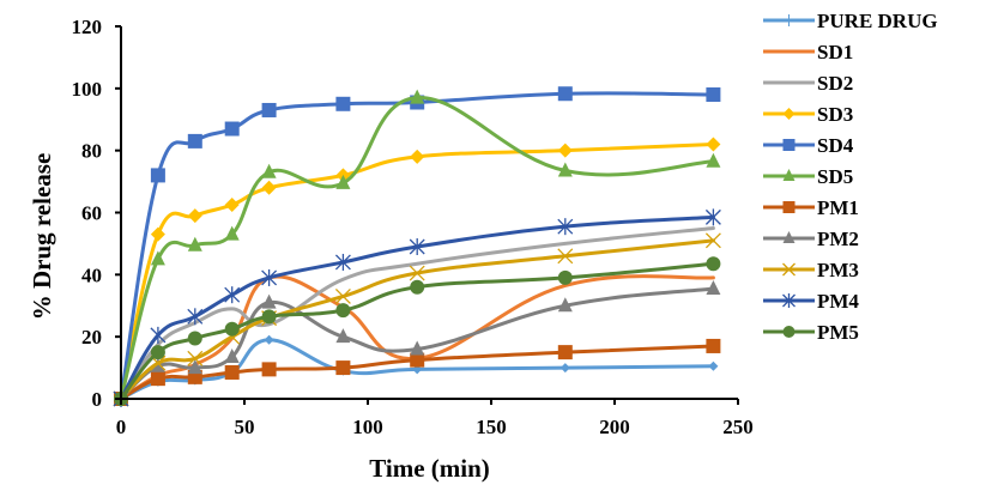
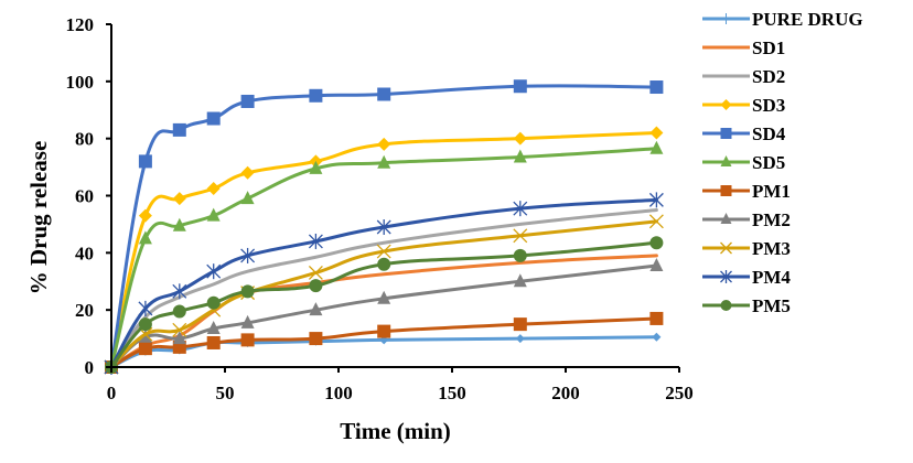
PURE DRUG/60: 19 -> 8
SD1/60: 39 -> 26
SD2/60: 24 -> 34
SD5/60: 73 -> 59
PM2/60: 31 -> 16
SD1/120: 13 -> 32
SD5/120: 97 -> 72
PM2/120: 16 -> 24
